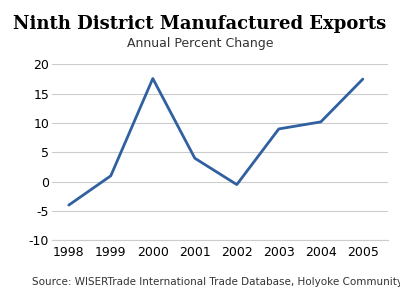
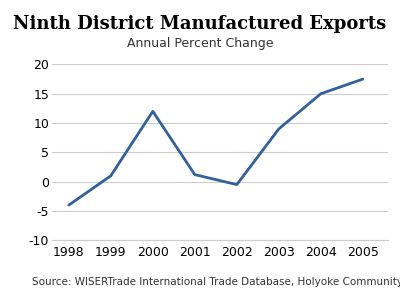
2000: 17.6 -> 12.0
2001: 4.0 -> 1.2
2004: 10.2 -> 15.0
